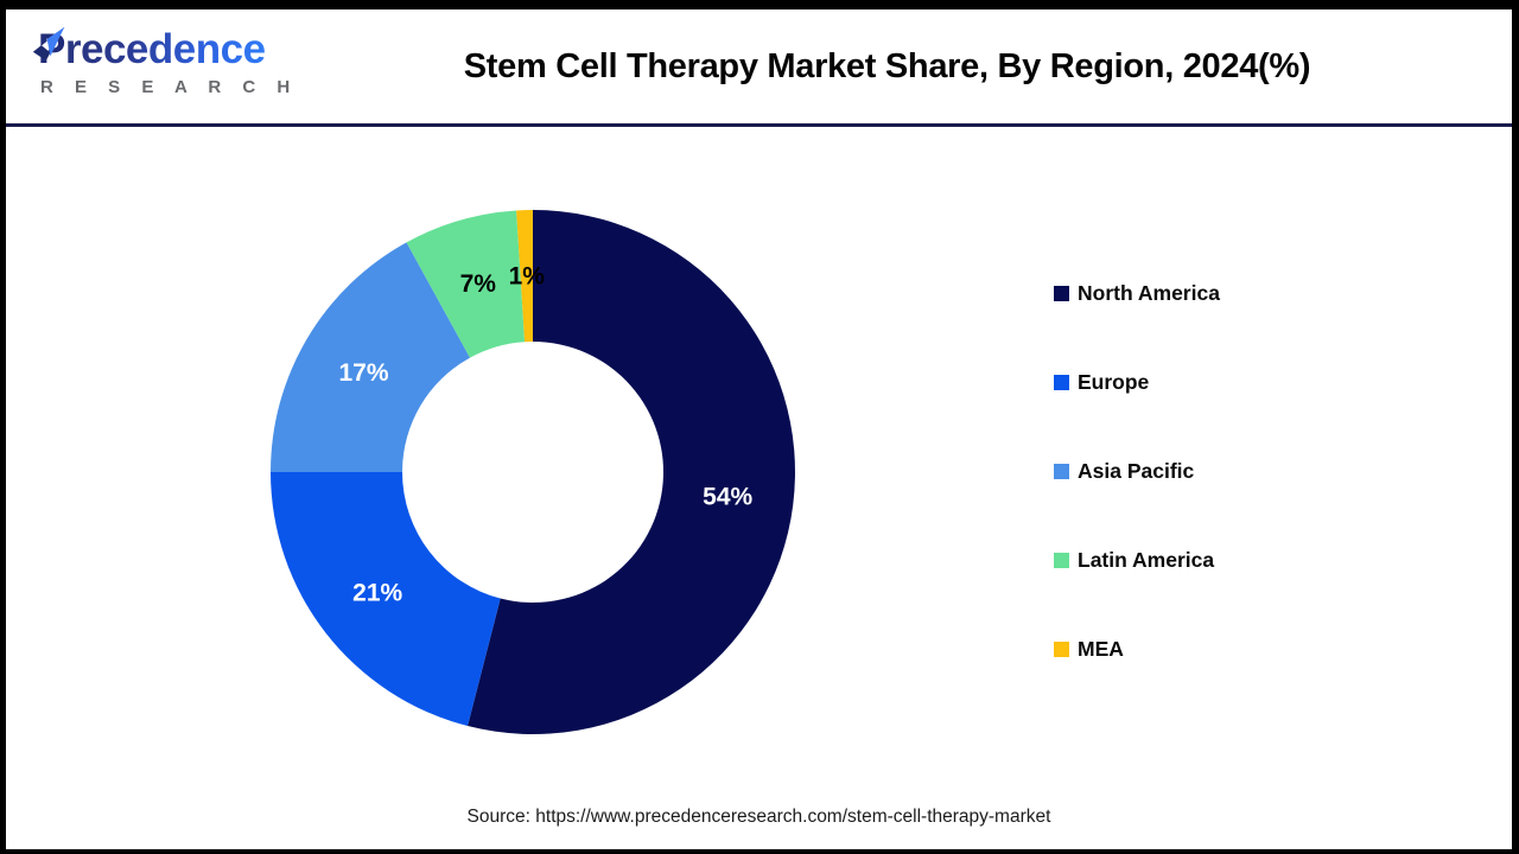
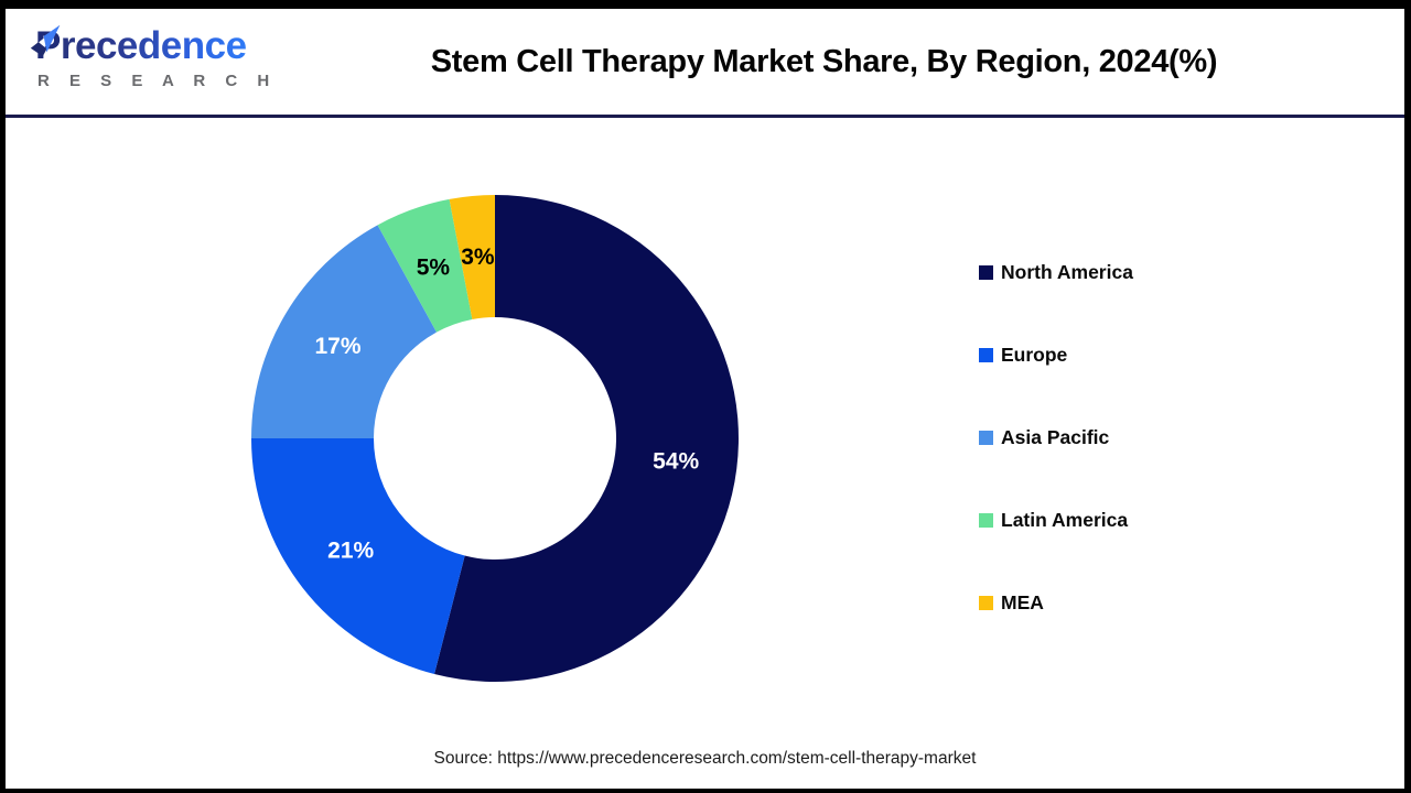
Latin America: 7% -> 5%
MEA: 1% -> 3%
